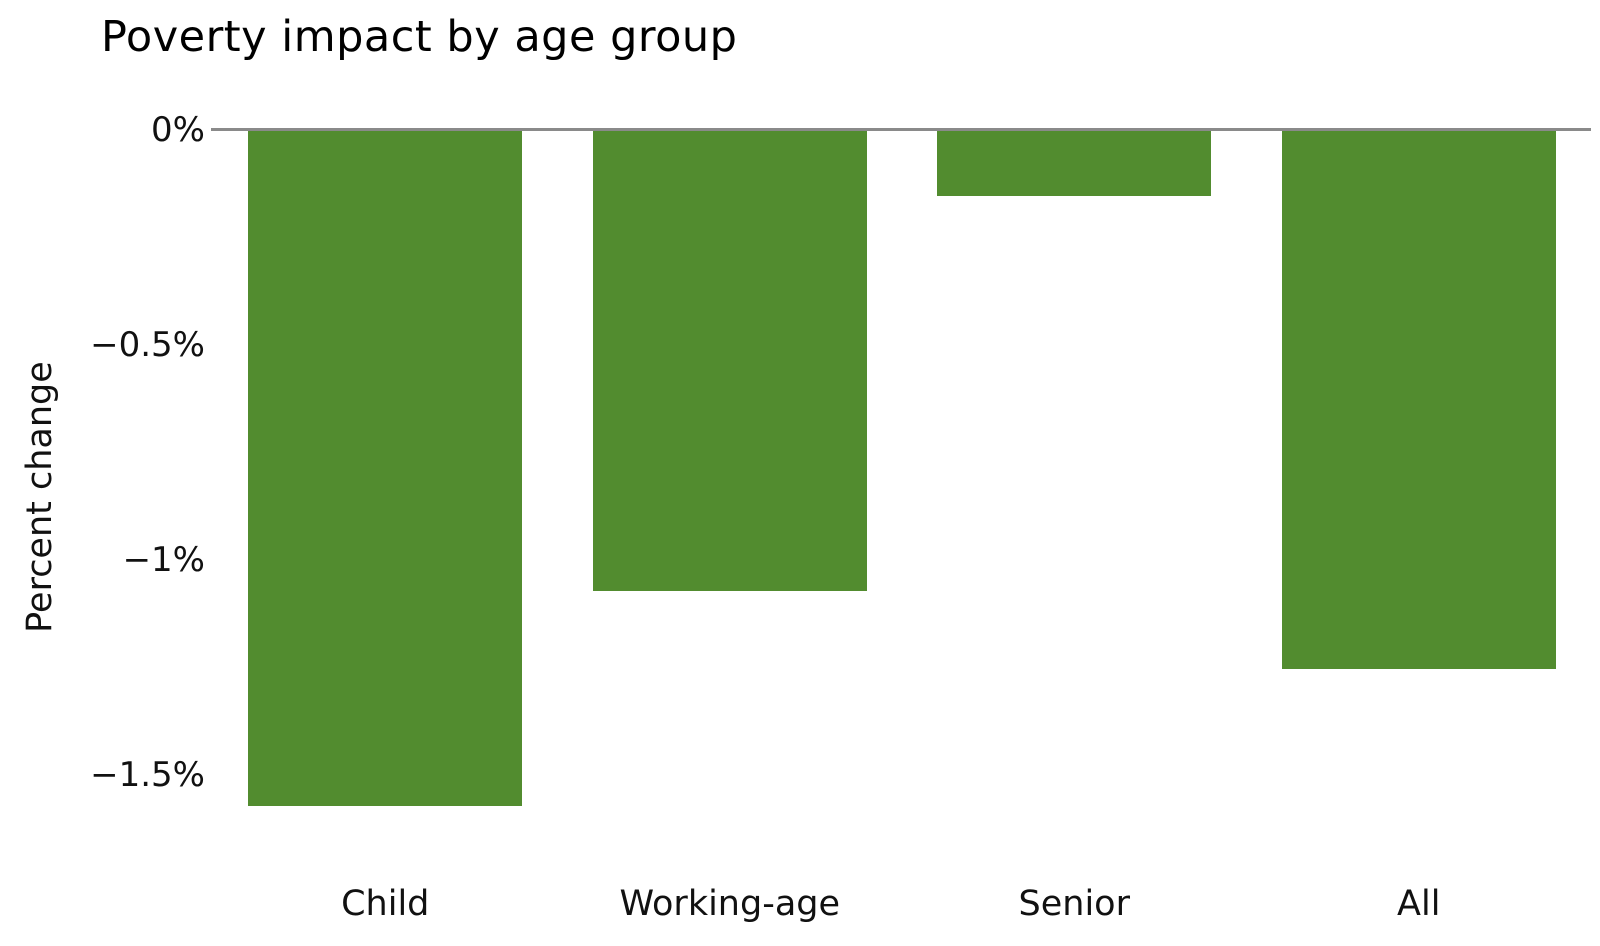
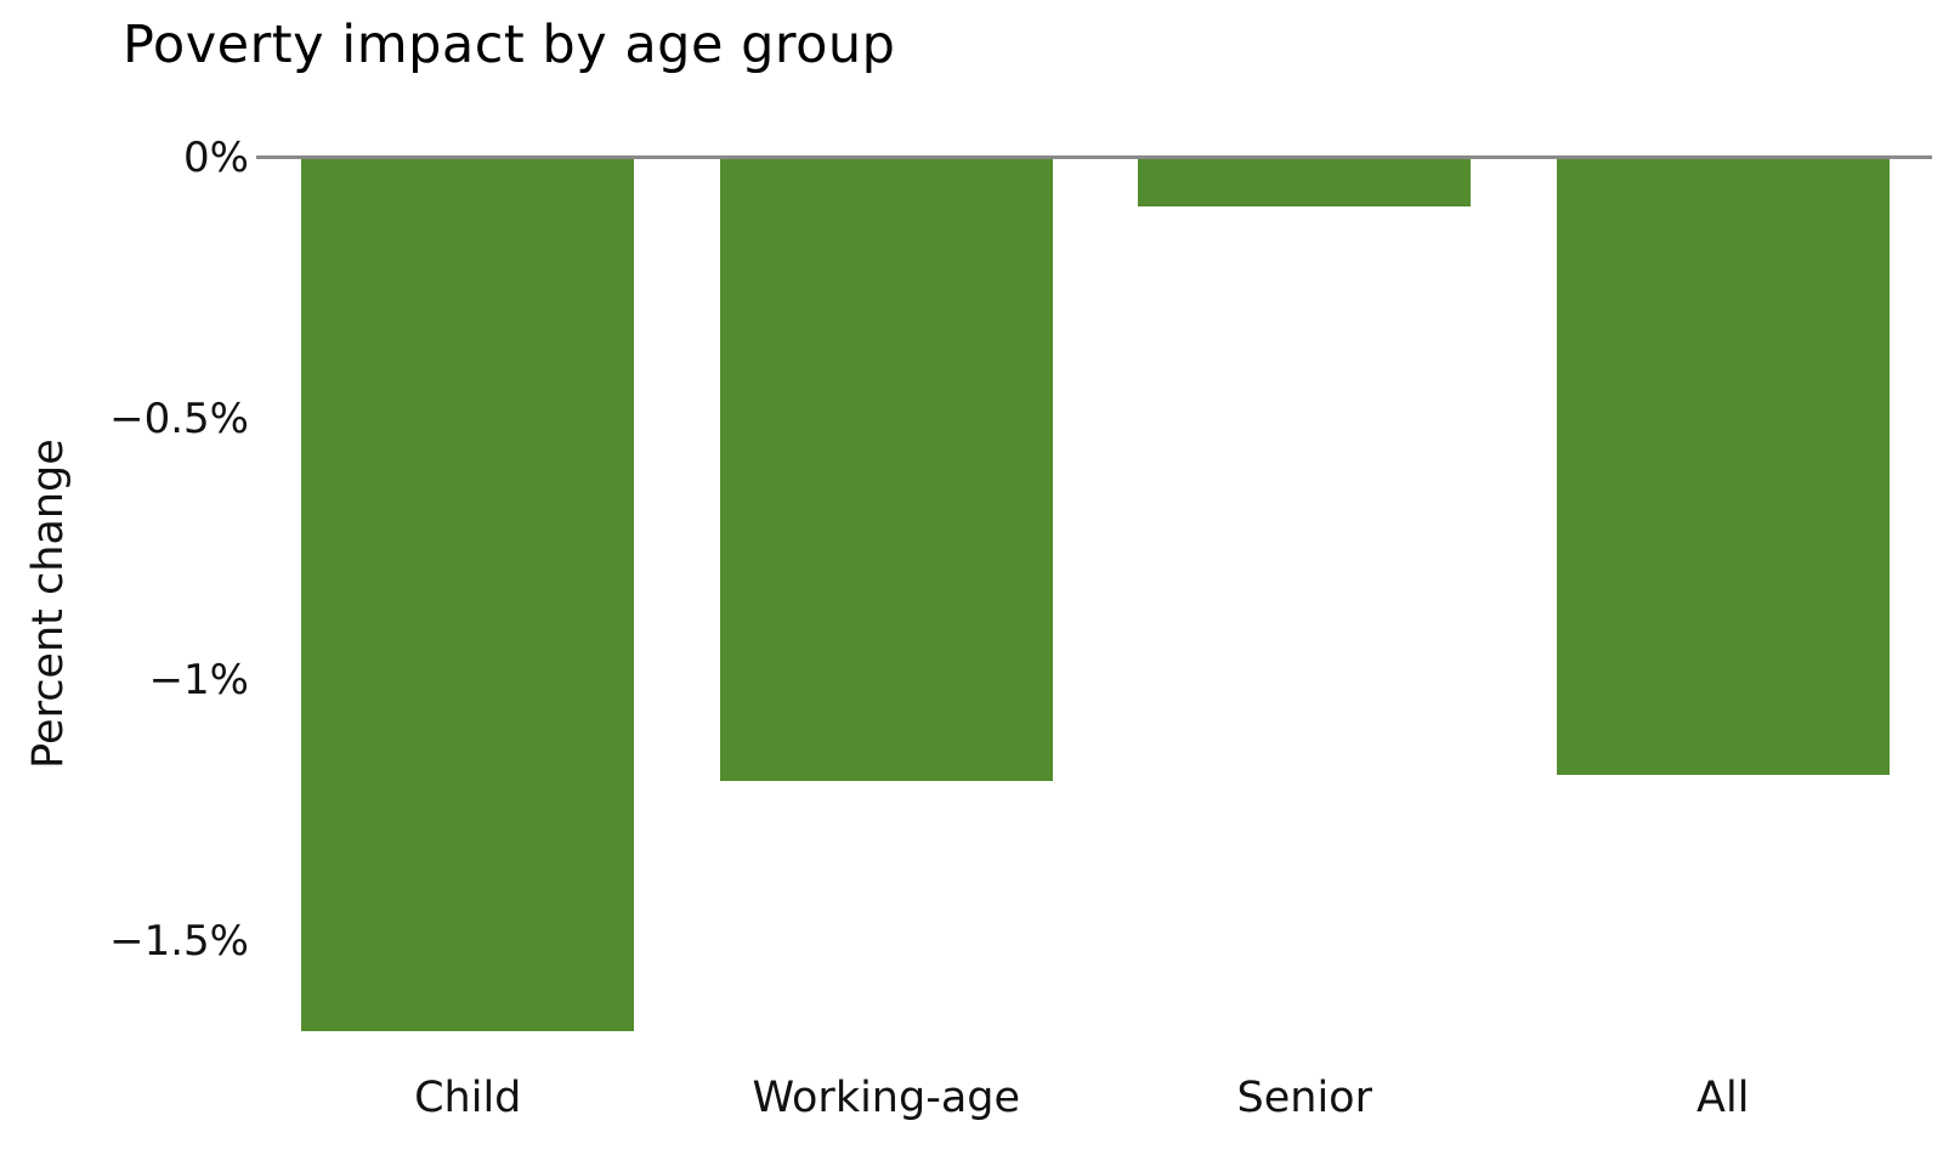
Child: -1.57% -> -1.67%
Working-age: -1.07% -> -1.19%
Senior: -0.15% -> -0.09%
All: -1.25% -> -1.18%
